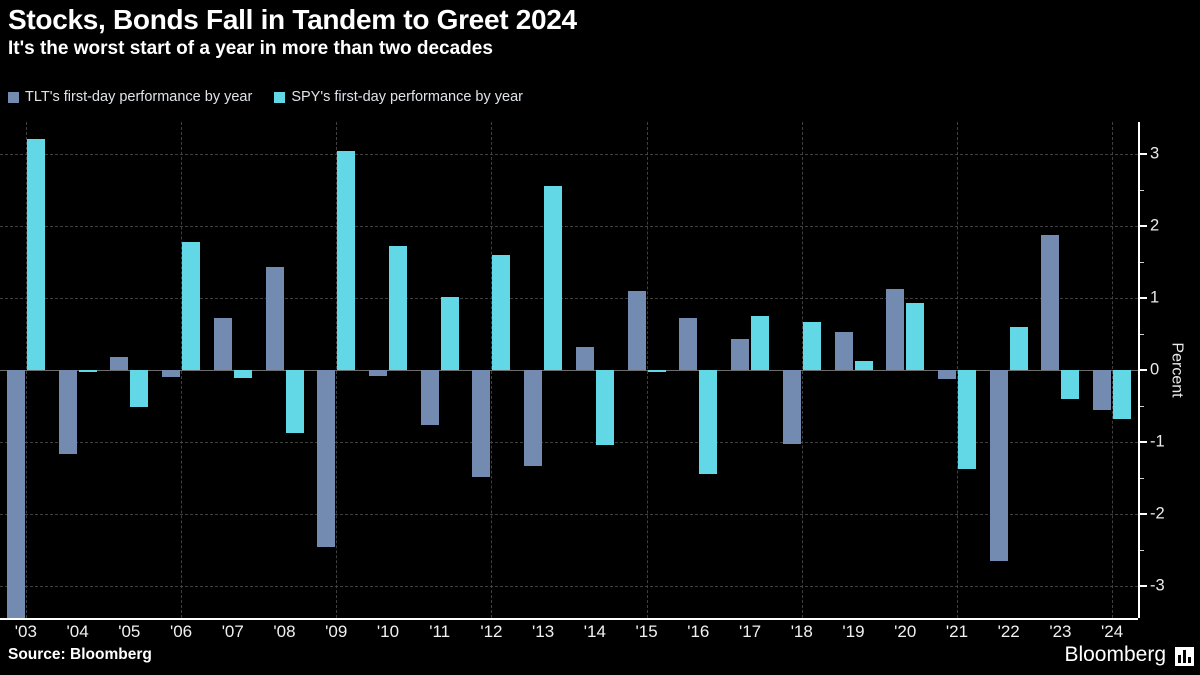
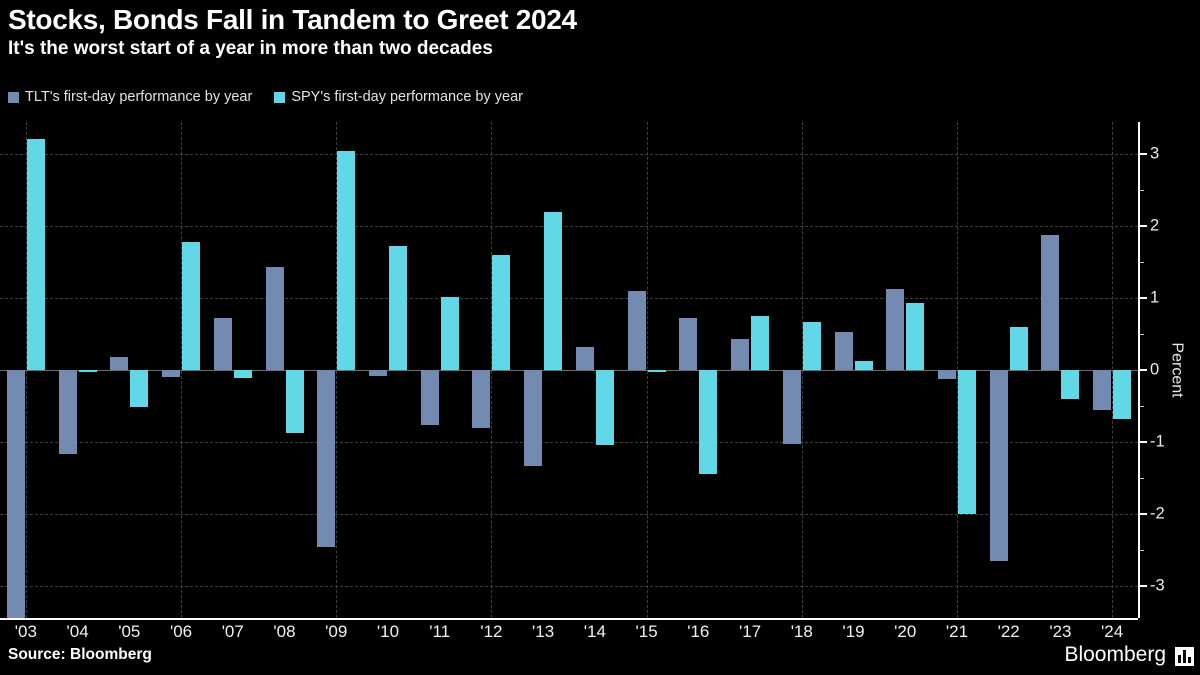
TLT's first-day performance by year/'12: -1.5 -> -0.8
SPY's first-day performance by year/'13: 2.6 -> 2.2
SPY's first-day performance by year/'21: -1.4 -> -2.0
